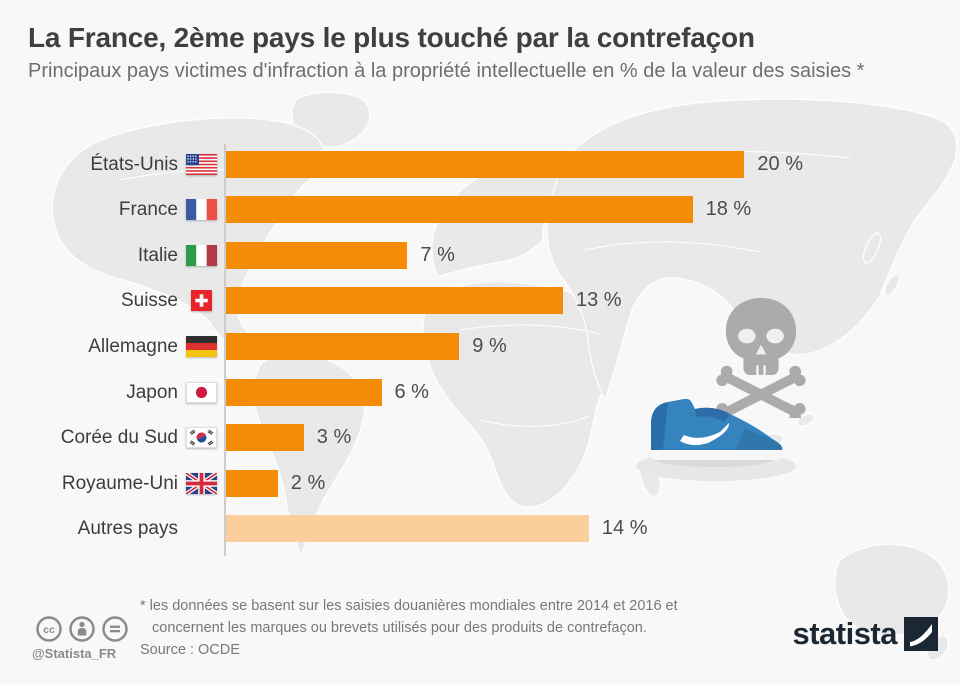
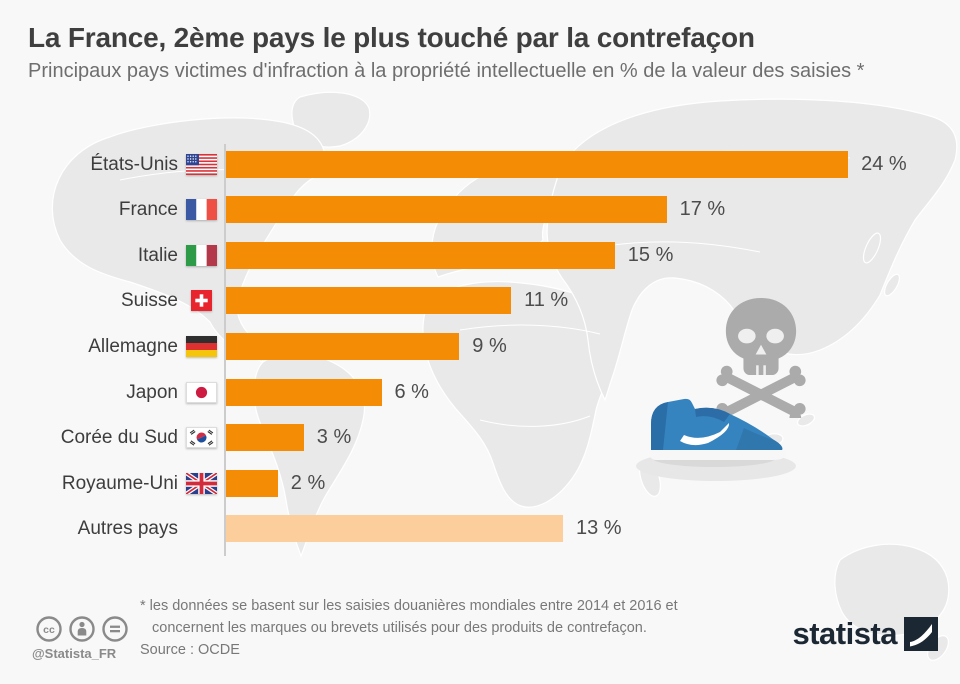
États-Unis: 20 -> 24
France: 18 -> 17
Italie: 7 -> 15
Suisse: 13 -> 11
Autres pays: 14 -> 13
